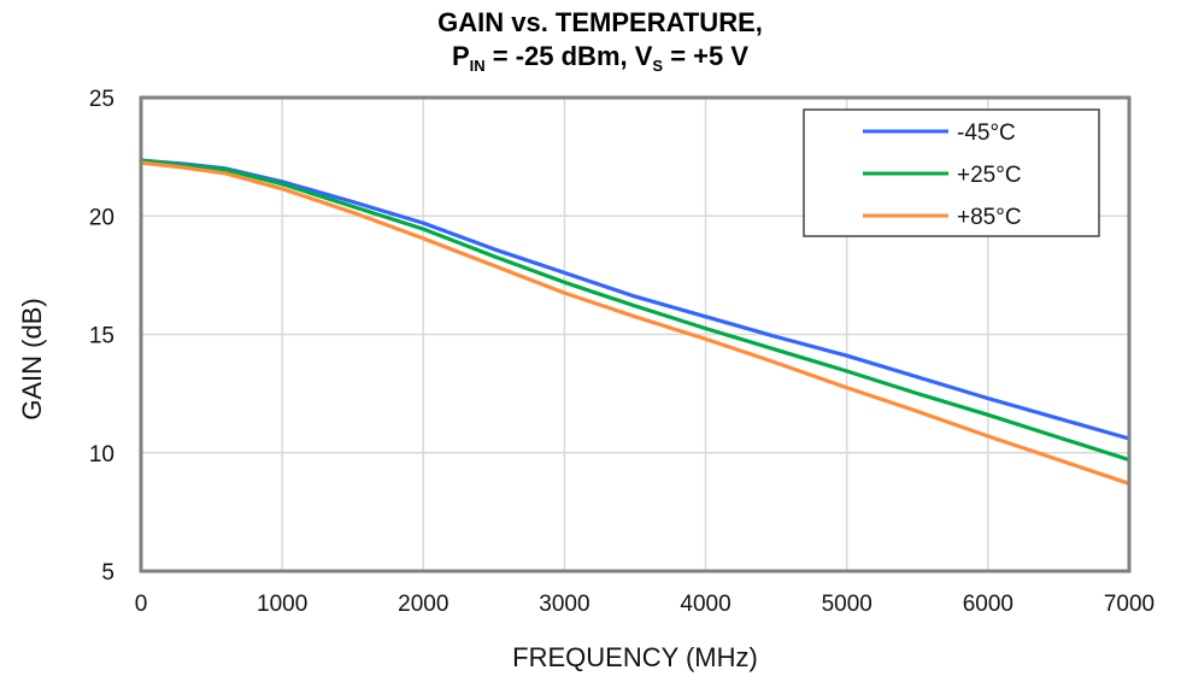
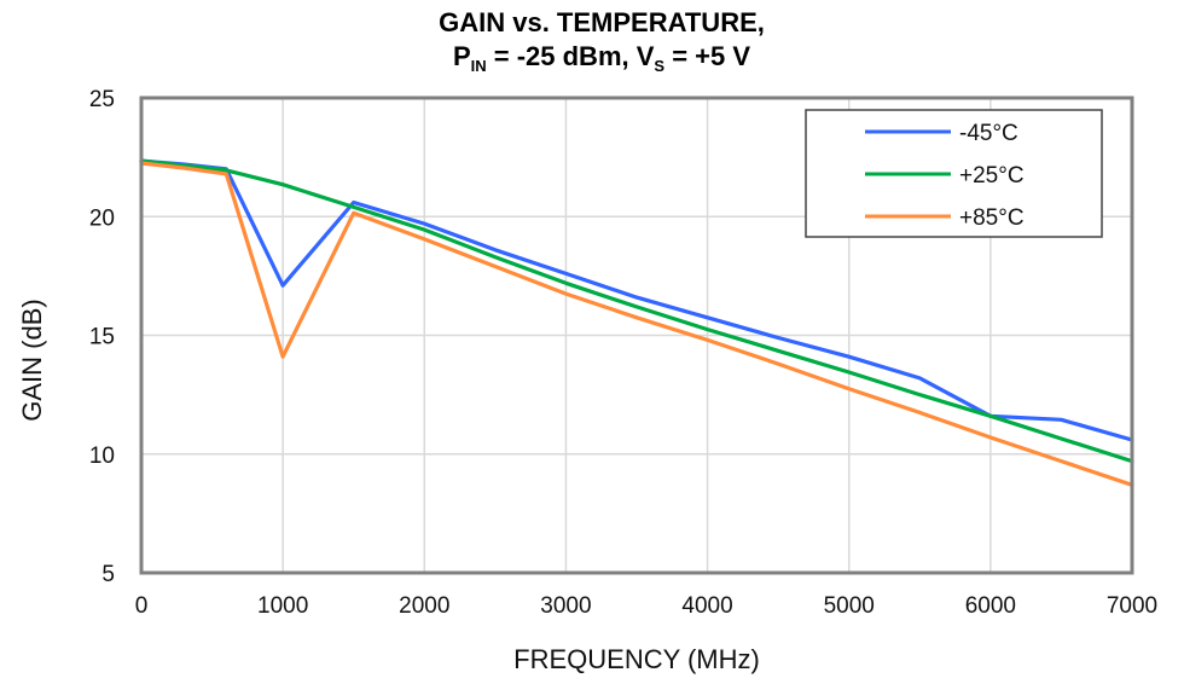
-45°C/1000: 21.4 -> 17.1
+85°C/1000: 21.1 -> 14.1
-45°C/6000: 12.3 -> 11.6
